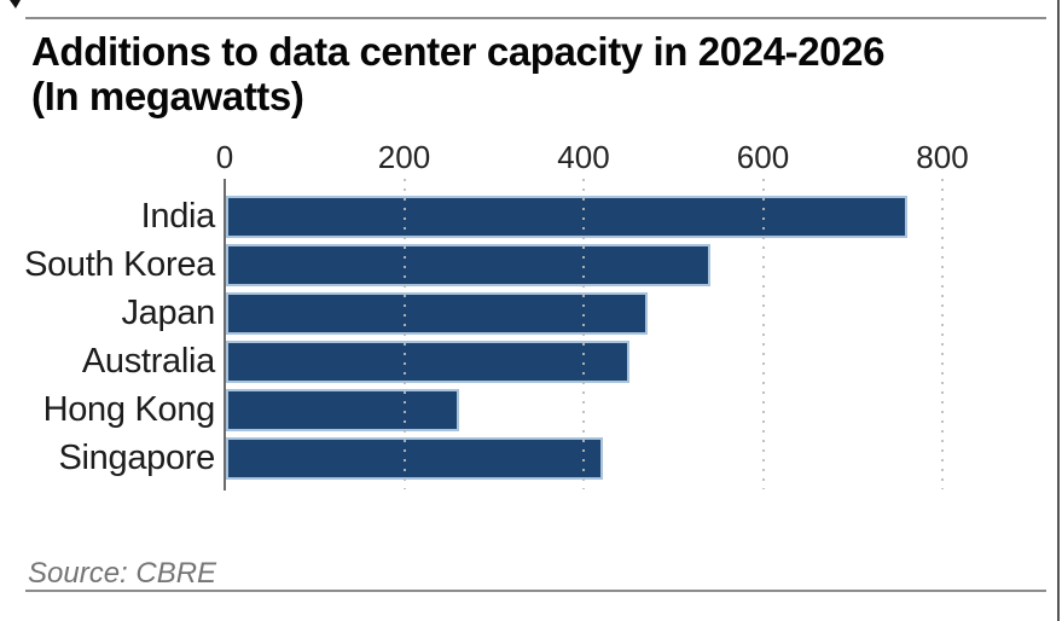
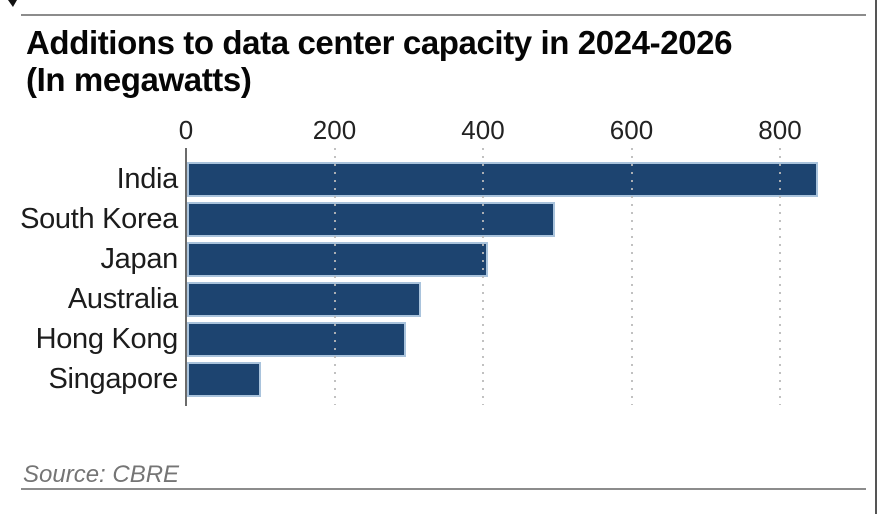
India: 760 -> 850
South Korea: 540 -> 500
Japan: 470 -> 400
Australia: 450 -> 320
Hong Kong: 260 -> 300
Singapore: 420 -> 100
